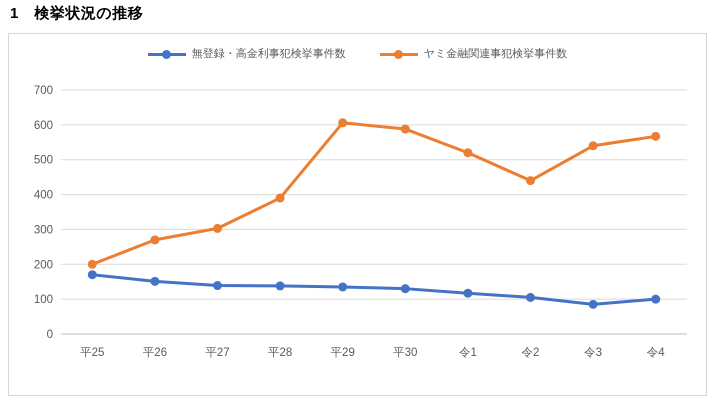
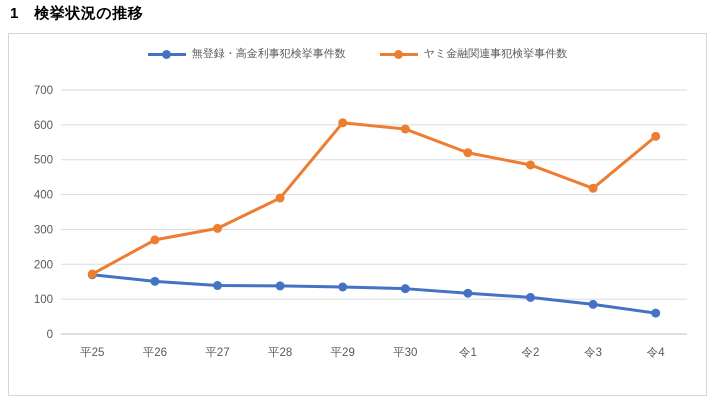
ヤミ金融関連事犯検挙事件数/平25: 200 -> 170
ヤミ金融関連事犯検挙事件数/令2: 440 -> 480
ヤミ金融関連事犯検挙事件数/令3: 540 -> 420
無登録・高金利事犯検挙事件数/令4: 100 -> 60
